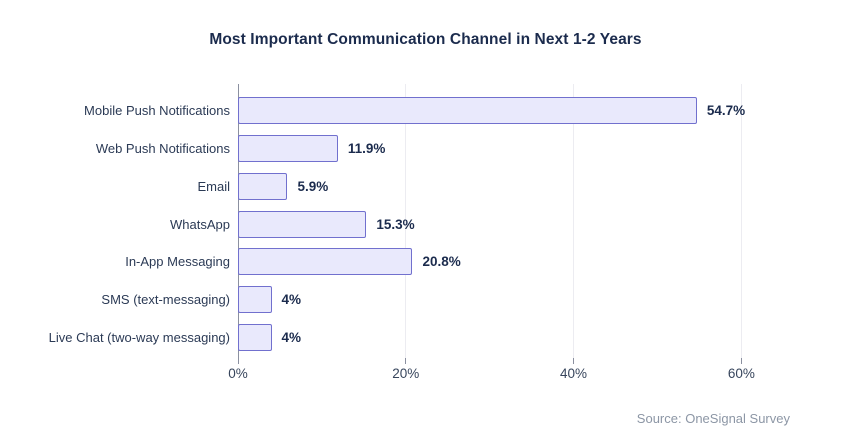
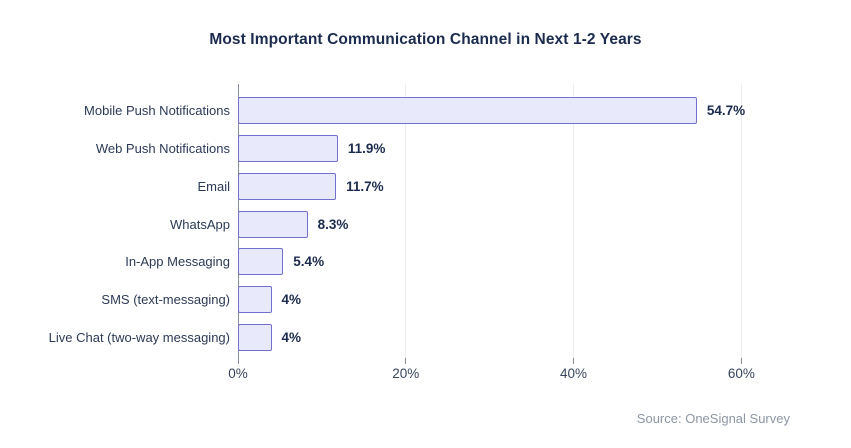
Email: 5.9% -> 11.7%
WhatsApp: 15.3% -> 8.3%
In-App Messaging: 20.8% -> 5.4%
